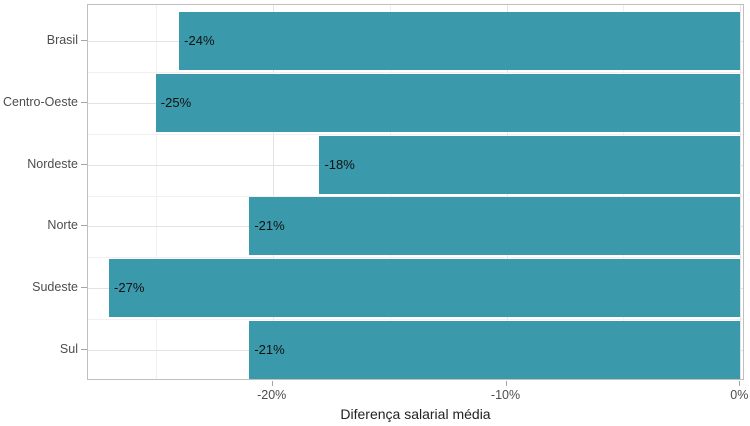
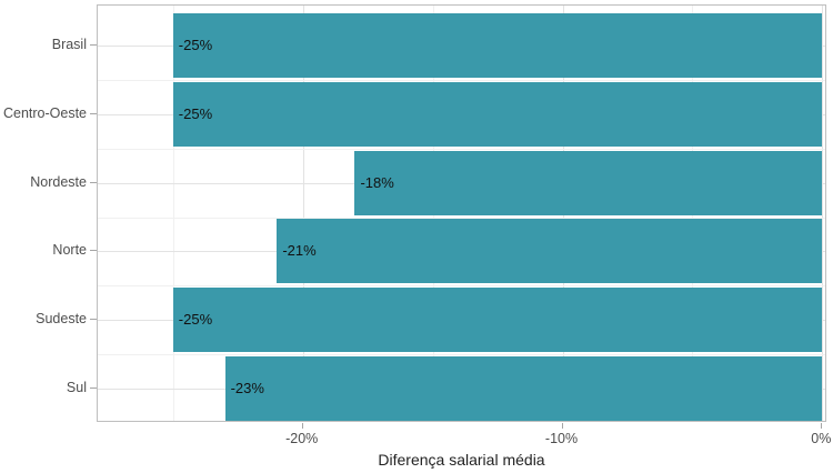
Brasil: -24% -> -25%
Sudeste: -27% -> -25%
Sul: -21% -> -23%
